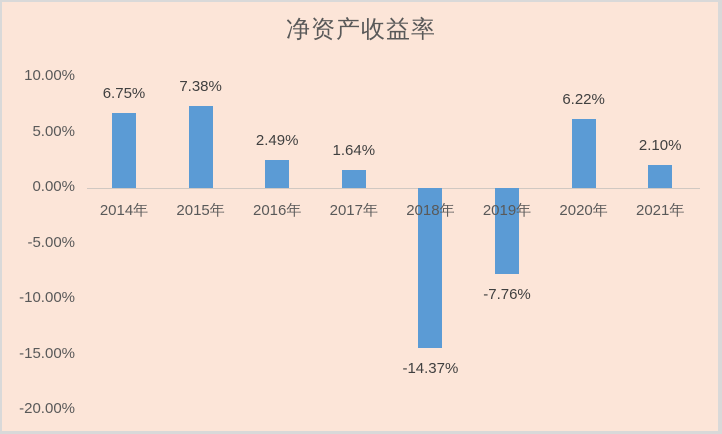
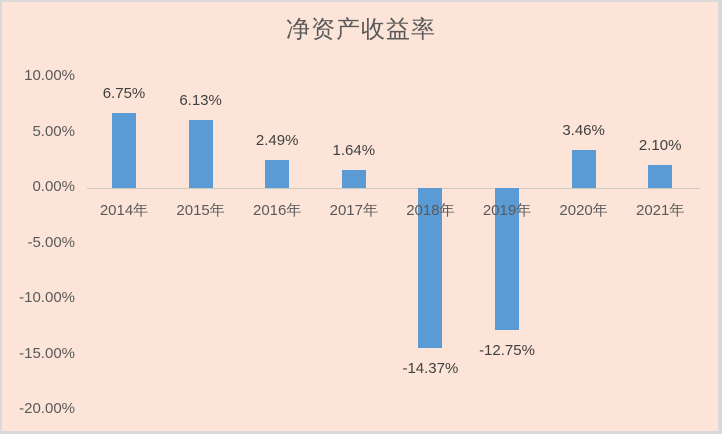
2015年: 7.38% -> 6.13%
2019年: -7.76% -> -12.75%
2020年: 6.22% -> 3.46%
